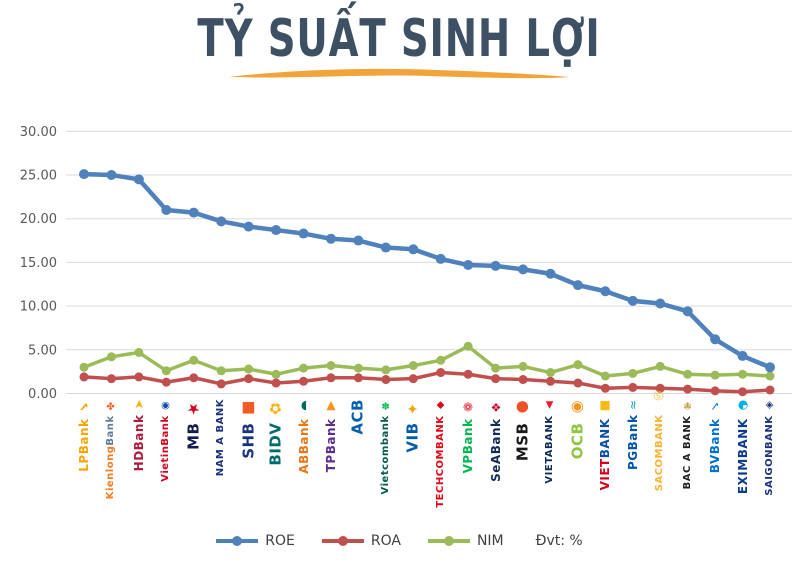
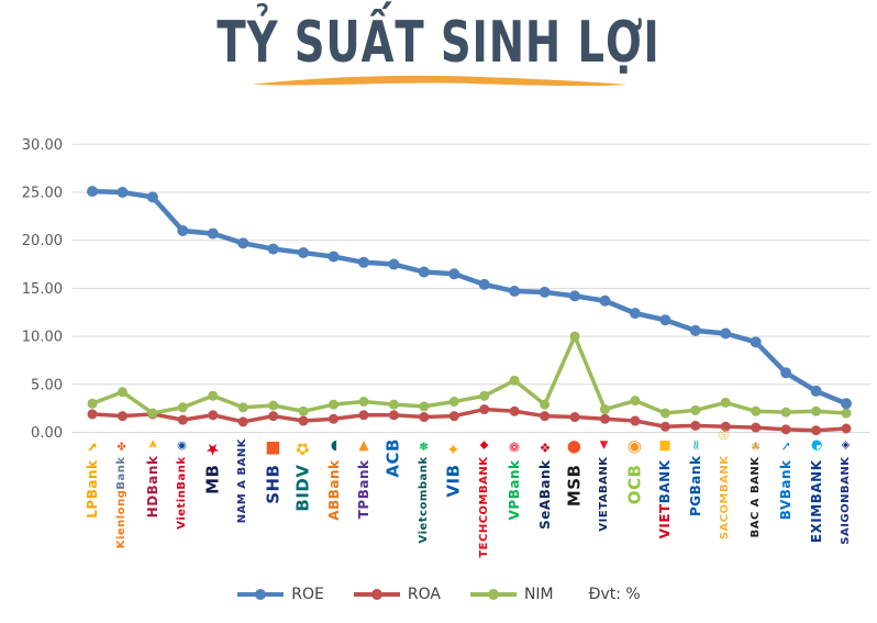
NIM/HDBank: 5 -> 2
NIM/MSB: 3 -> 10
